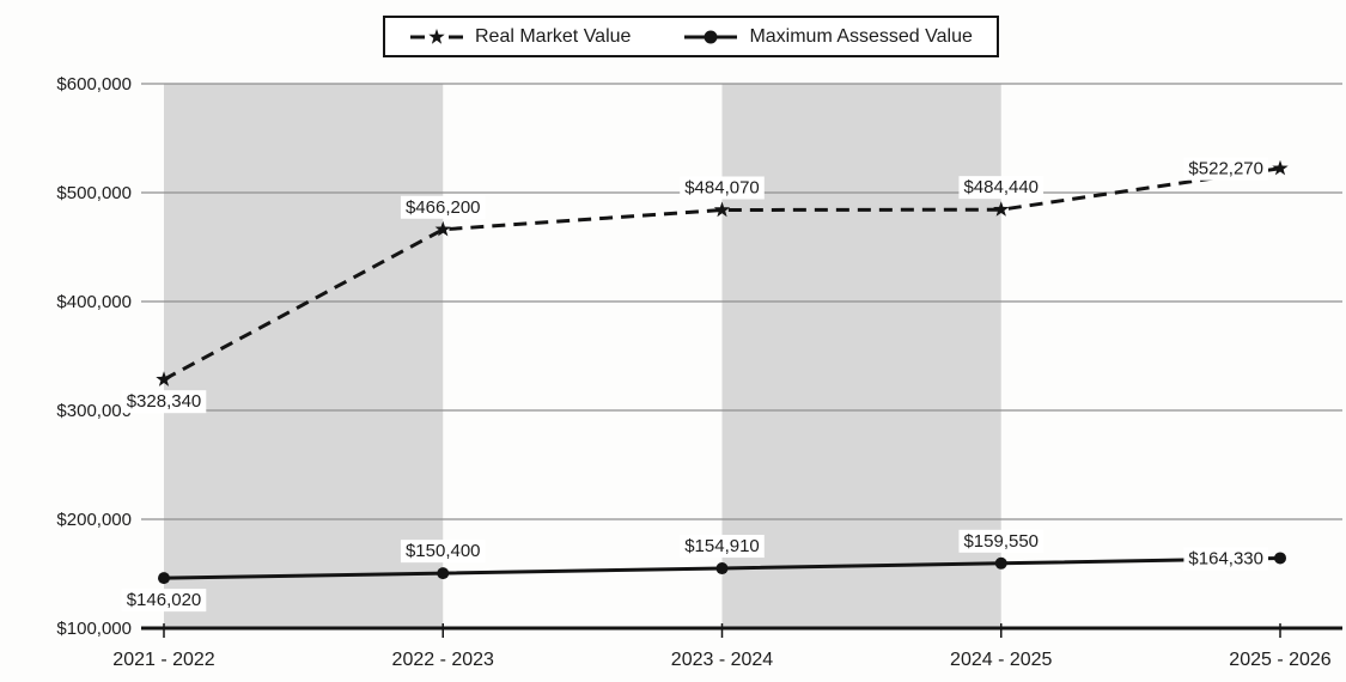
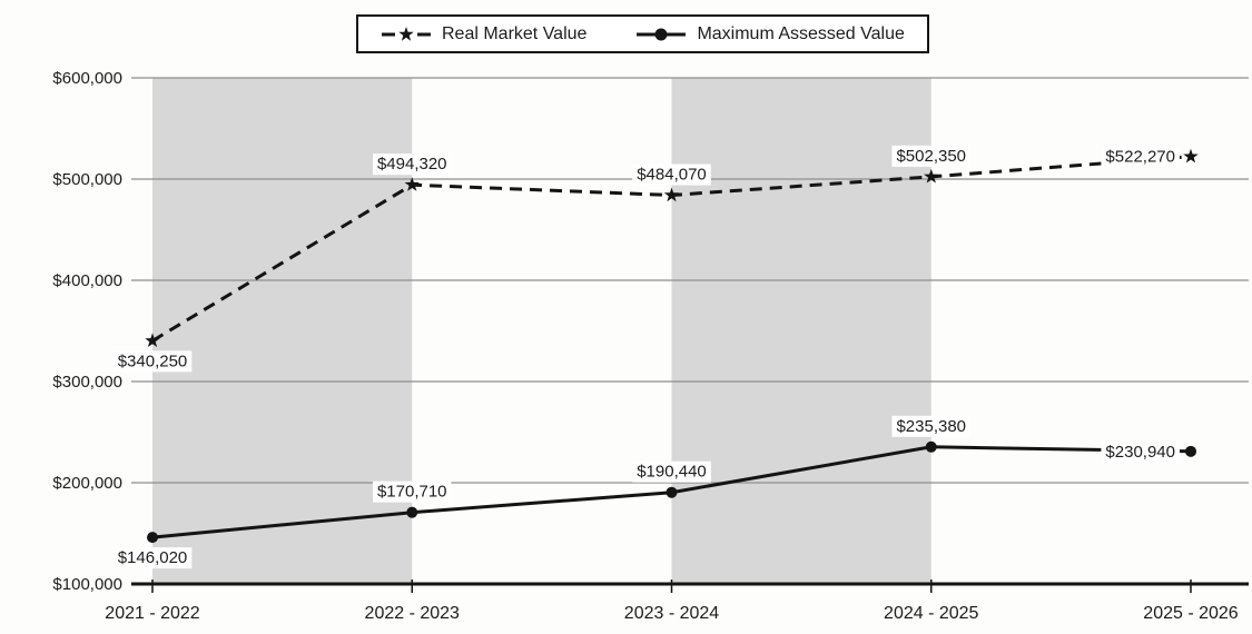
Real Market Value/2021 - 2022: $328,340 -> $340,250
Real Market Value/2022 - 2023: $466,200 -> $494,320
Maximum Assessed Value/2022 - 2023: $150,400 -> $170,710
Maximum Assessed Value/2023 - 2024: $154,910 -> $190,440
Real Market Value/2024 - 2025: $484,440 -> $502,350
Maximum Assessed Value/2024 - 2025: $159,550 -> $235,380
Maximum Assessed Value/2025 - 2026: $164,330 -> $230,940
